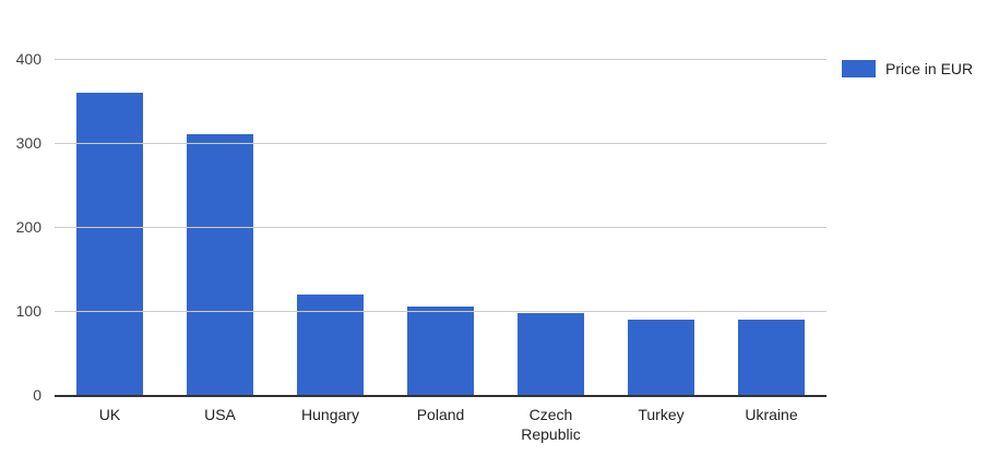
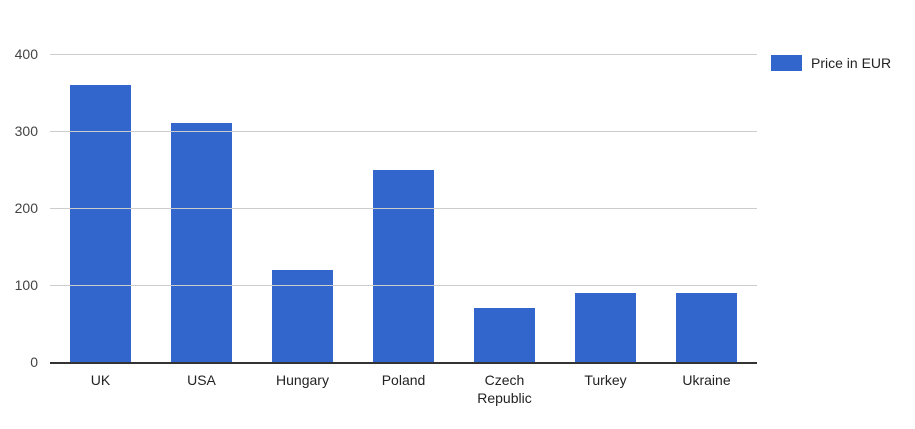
Poland: 100 -> 250
Czech Republic: 100 -> 70
